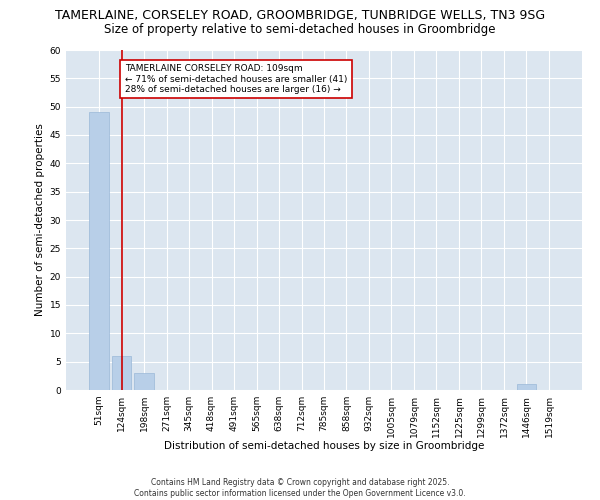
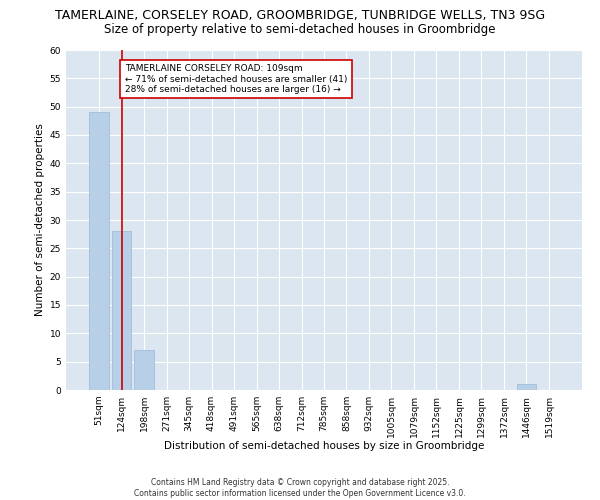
124sqm: 6 -> 28
198sqm: 3 -> 7
